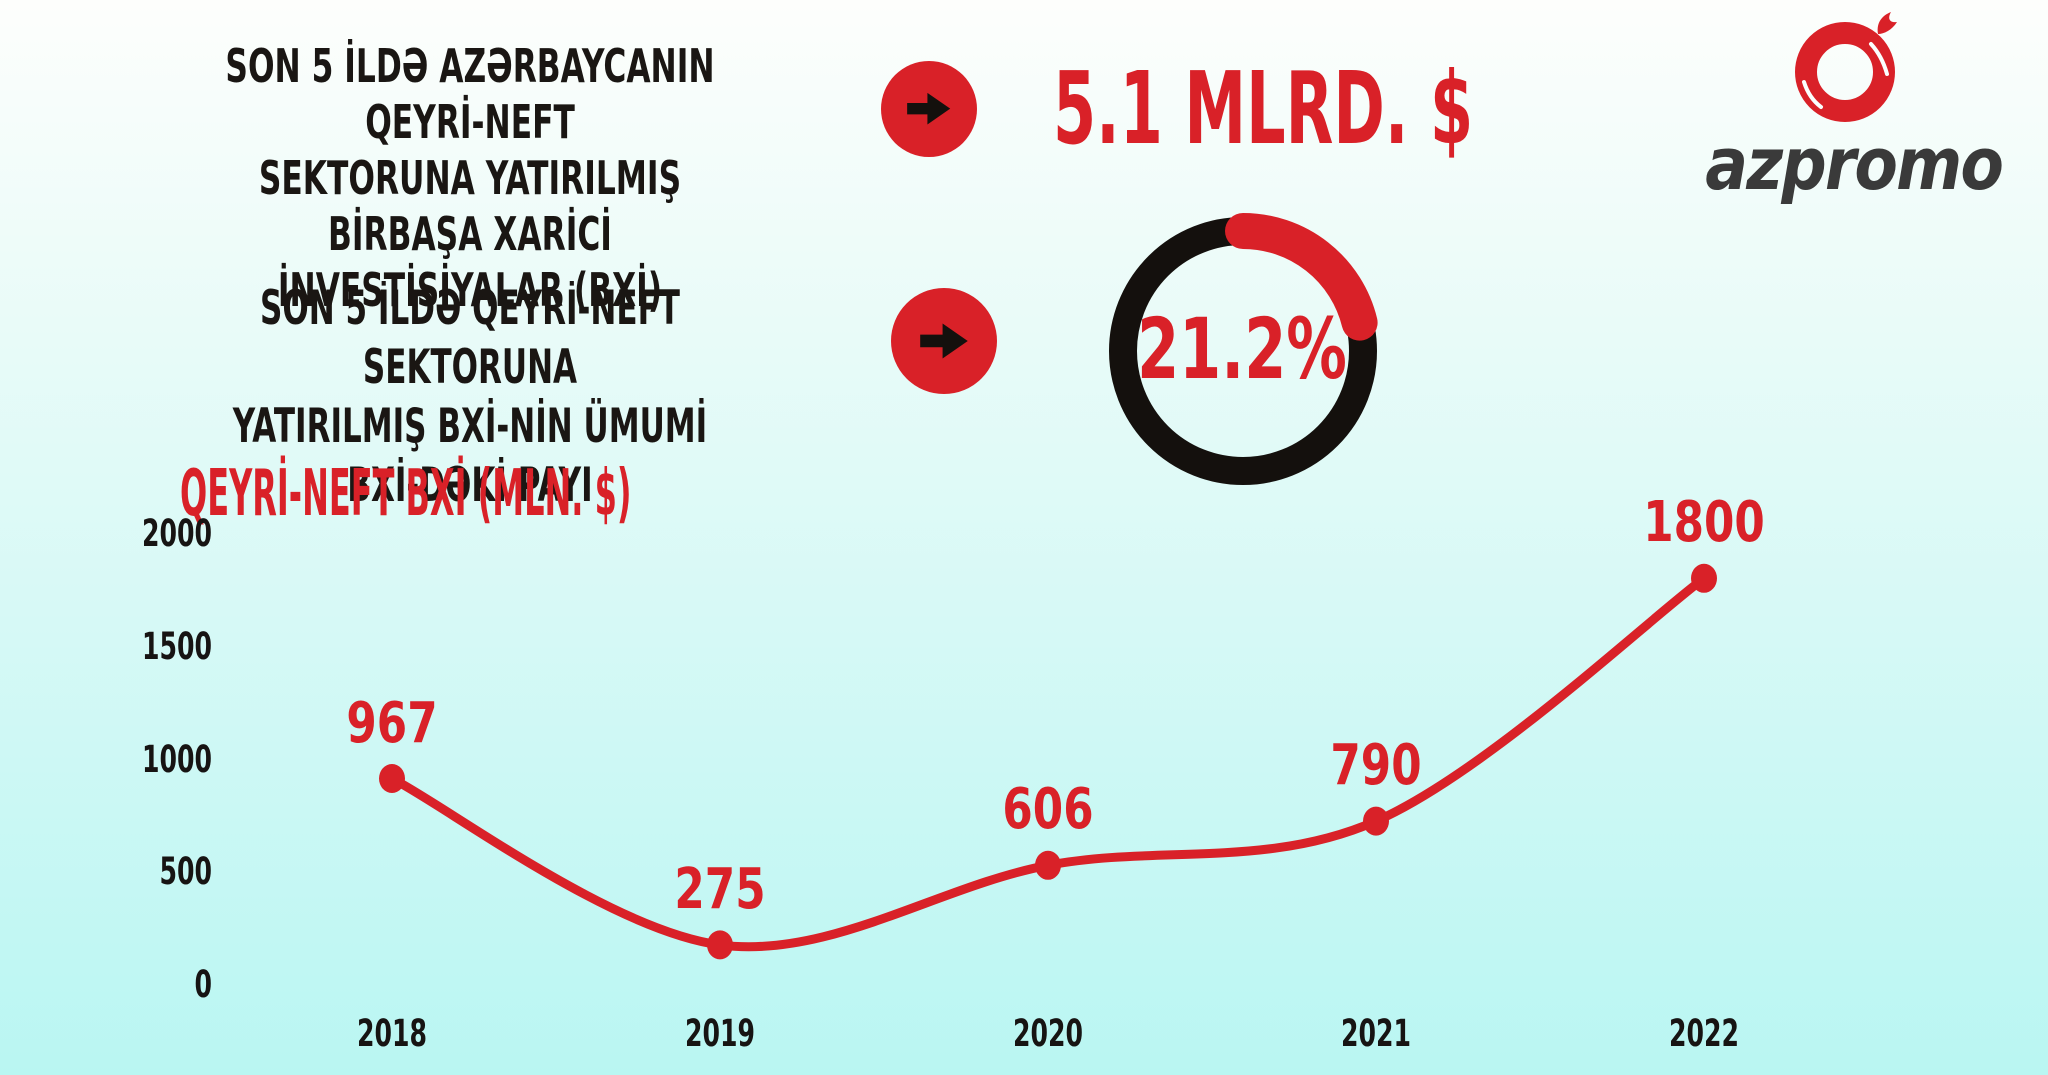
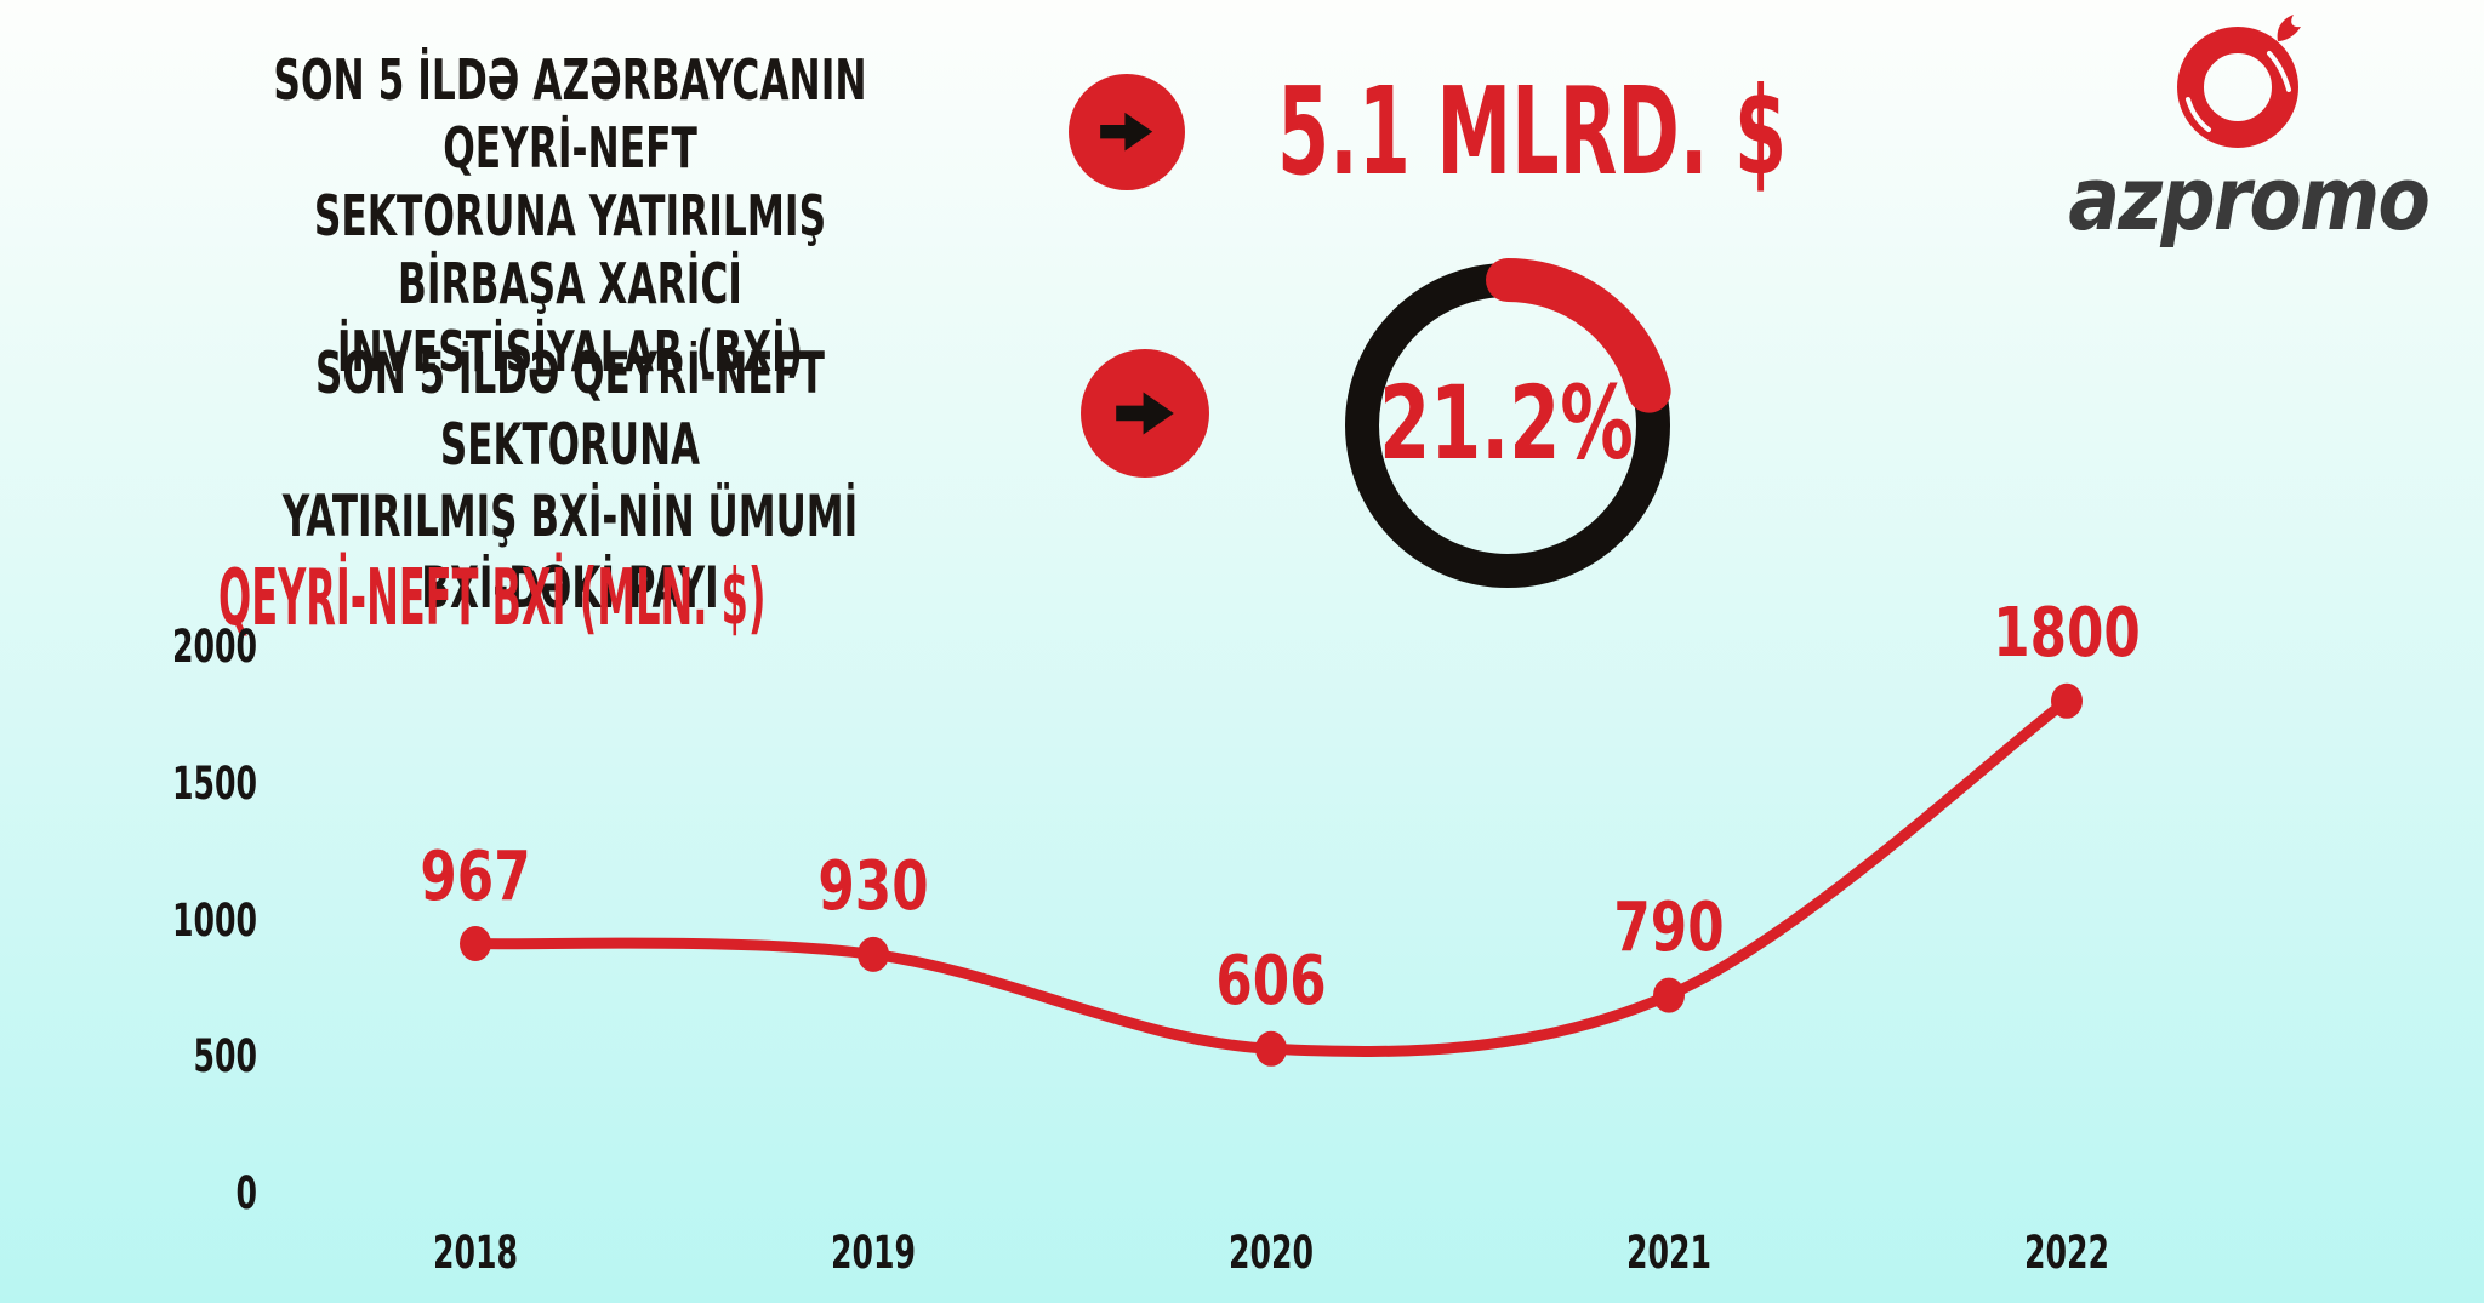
2019: 275 -> 930
